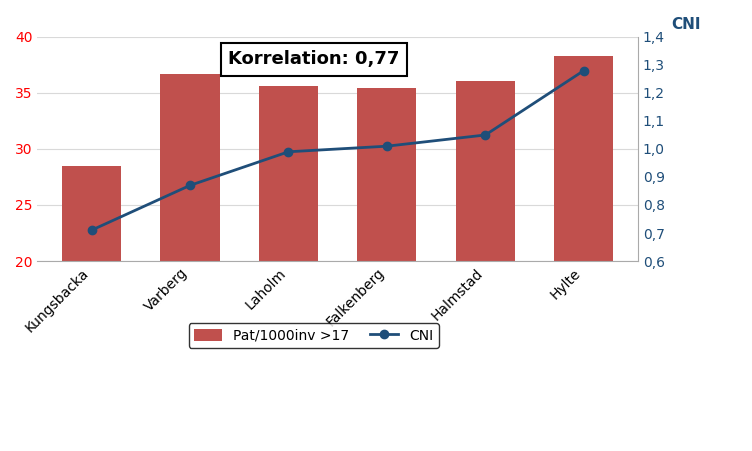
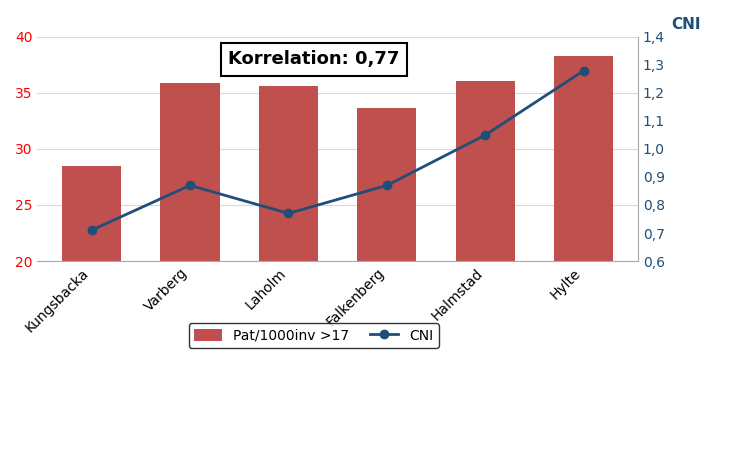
Pat/1000inv >17/Varberg: 36.7 -> 35.9
CNI/Laholm: 0,99 -> 0,77
Pat/1000inv >17/Falkenberg: 35.4 -> 33.7
CNI/Falkenberg: 1,01 -> 0,87
